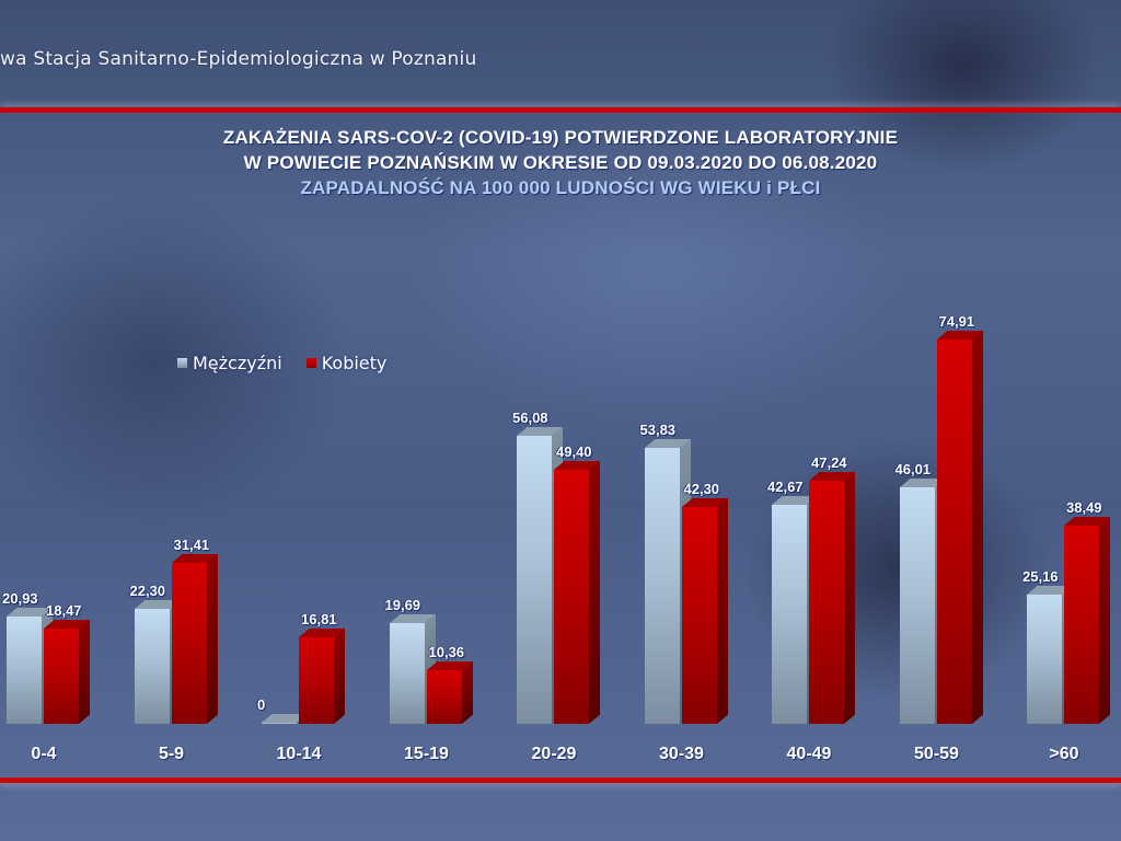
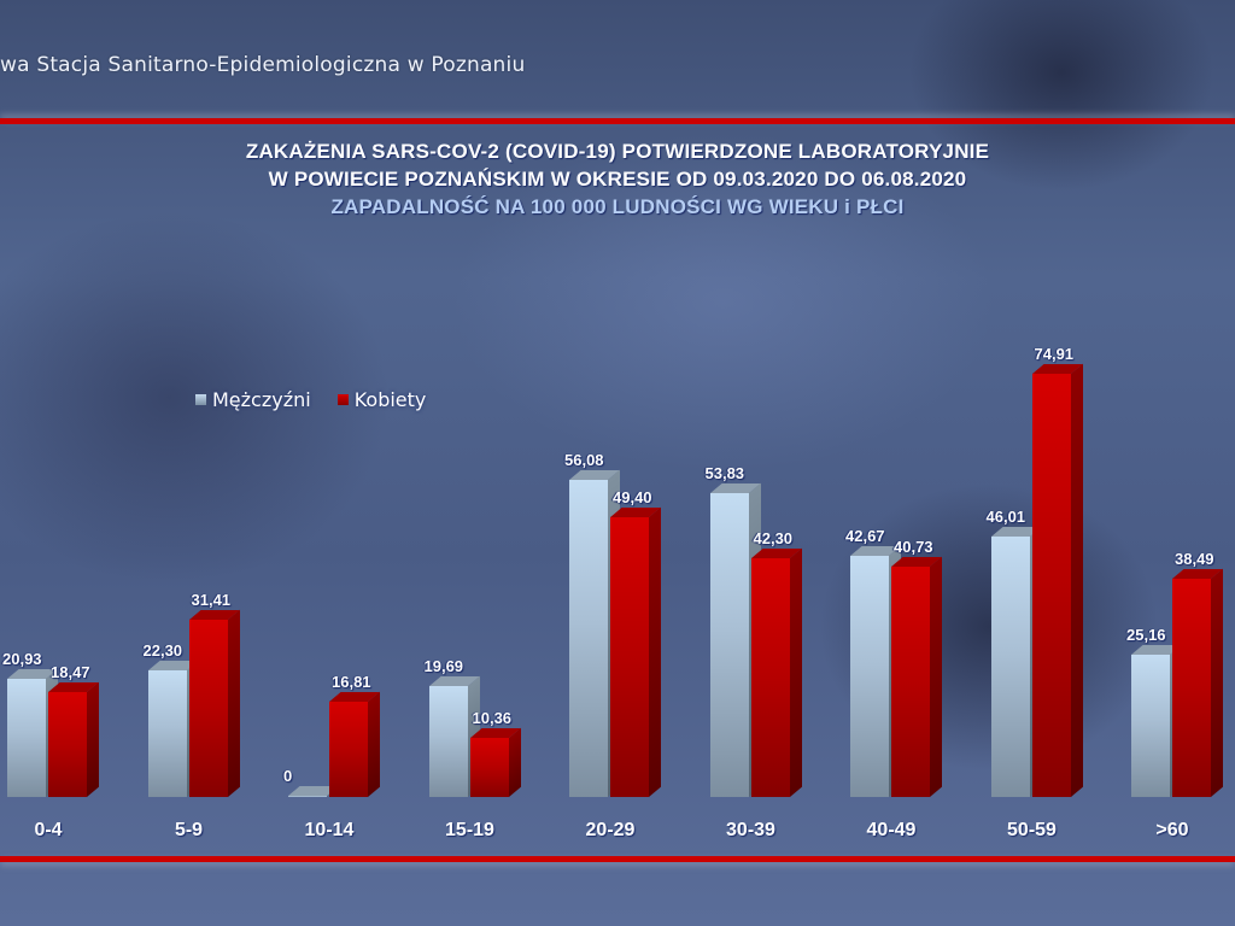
Kobiety/40-49: 47,24 -> 40,73
